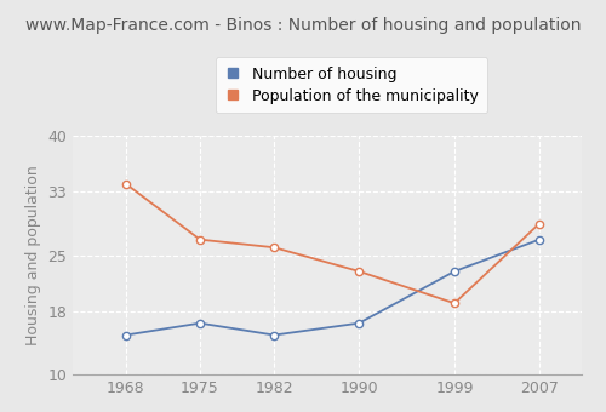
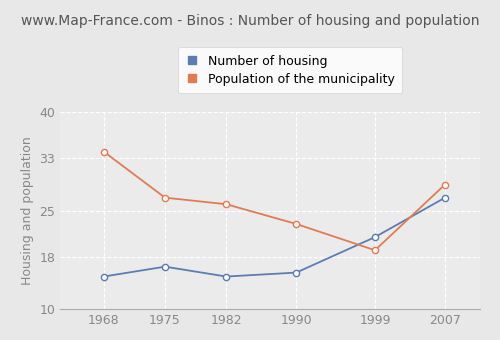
Number of housing/1990: 16.5 -> 15.6
Number of housing/1999: 23.0 -> 21.0
